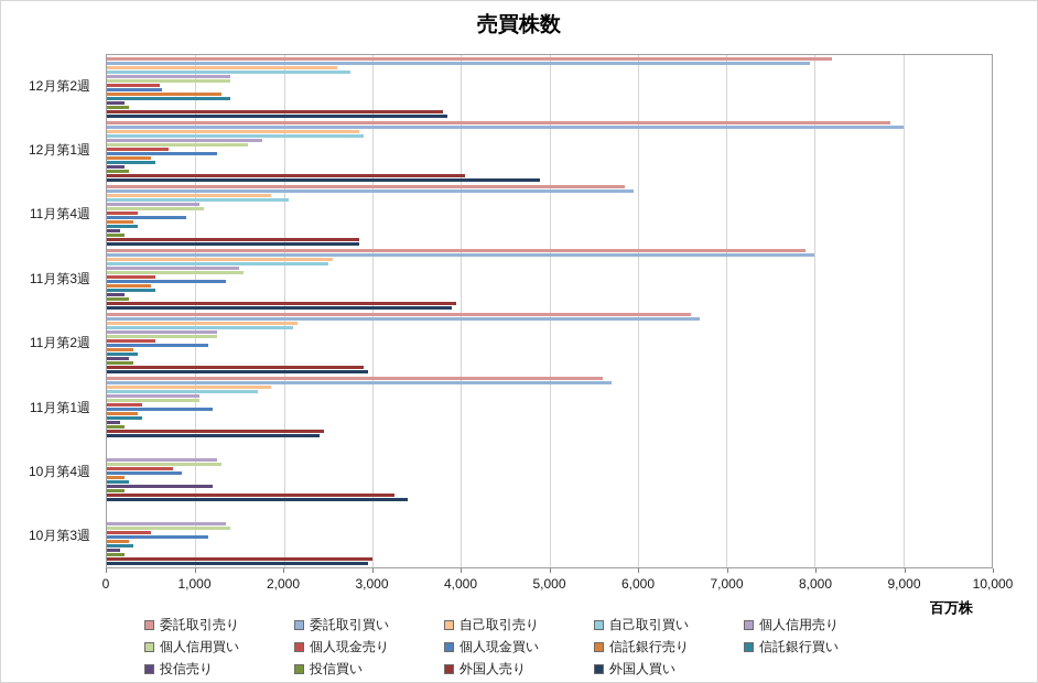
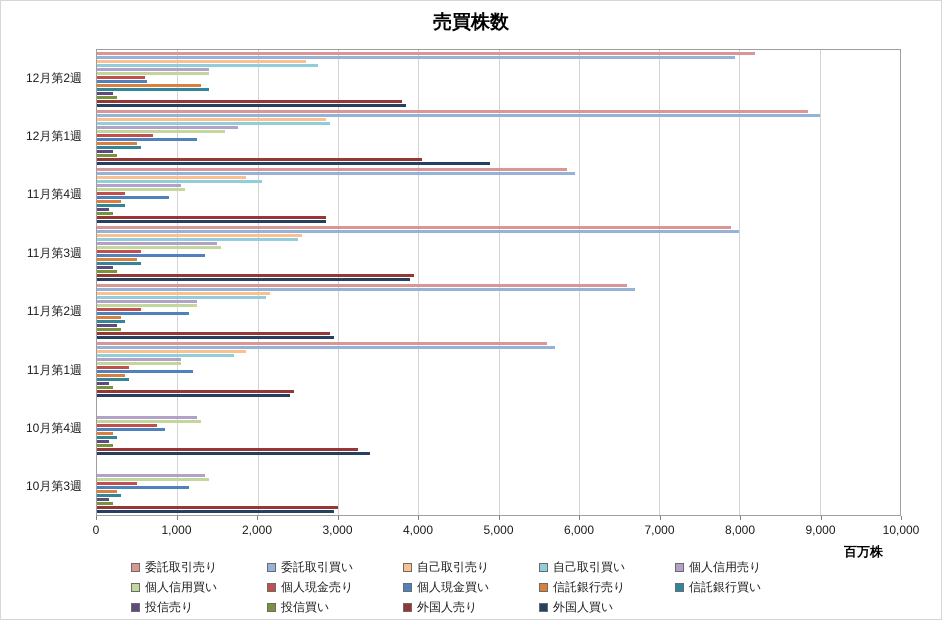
投信売り/10月第4週: 1200 -> 200
